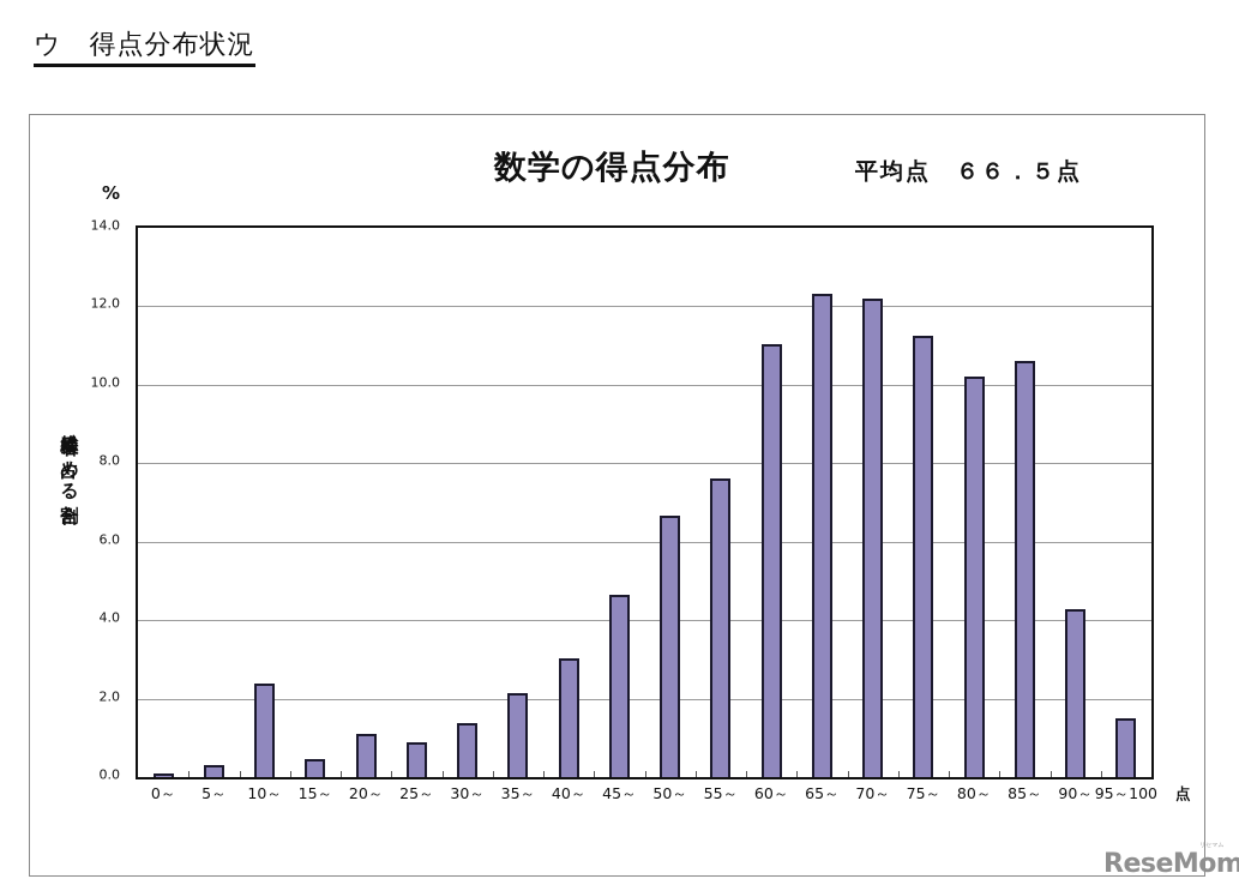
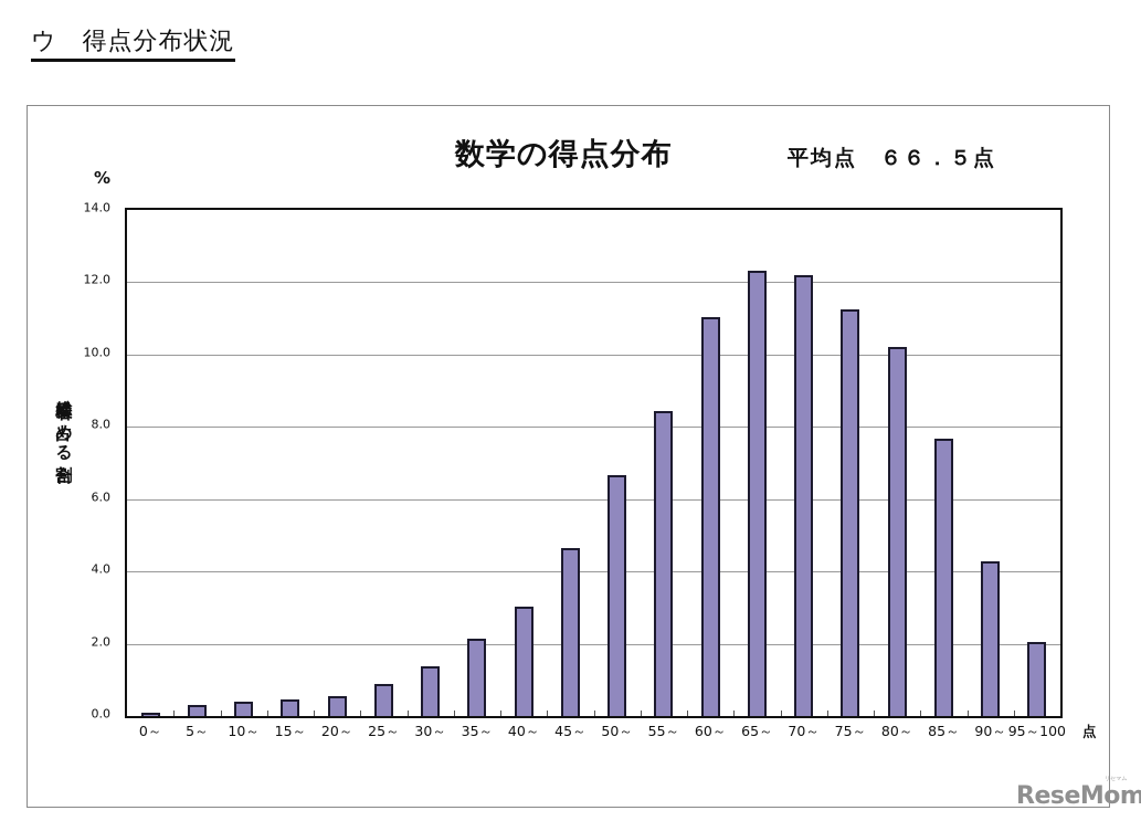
10～: 2.4 -> 0.4
20～: 1.1 -> 0.6
55～: 7.6 -> 8.4
85～: 10.6 -> 7.7
95～100: 1.5 -> 2.0
